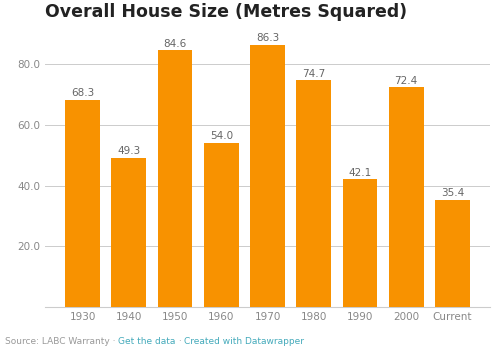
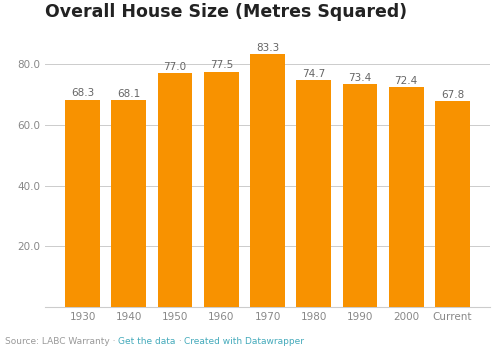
1940: 49.3 -> 68.1
1950: 84.6 -> 77.0
1960: 54.0 -> 77.5
1970: 86.3 -> 83.3
1990: 42.1 -> 73.4
Current: 35.4 -> 67.8
